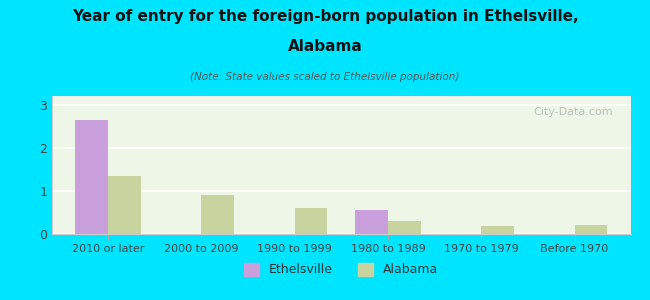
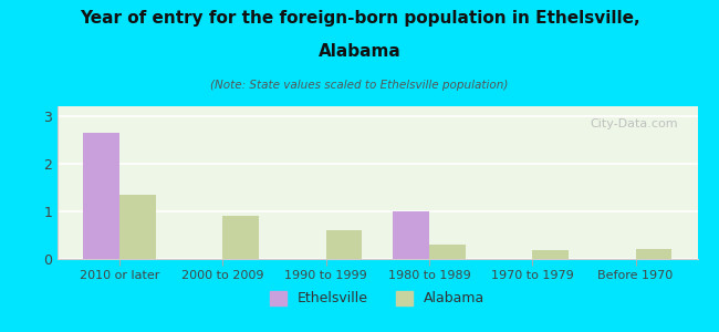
Ethelsville/1980 to 1989: 0.55 -> 1.00
